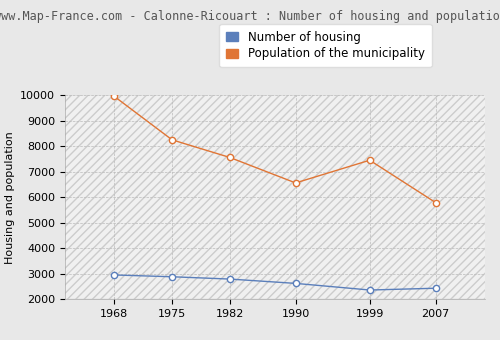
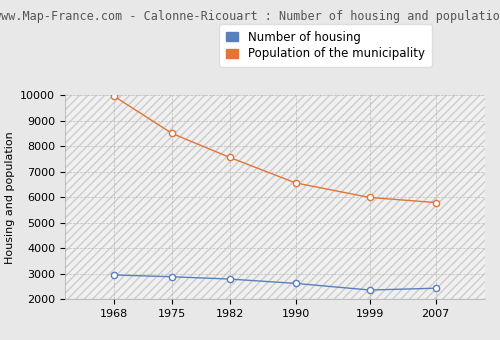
Population of the municipality/1975: 8250 -> 8500
Population of the municipality/1999: 7450 -> 5990
